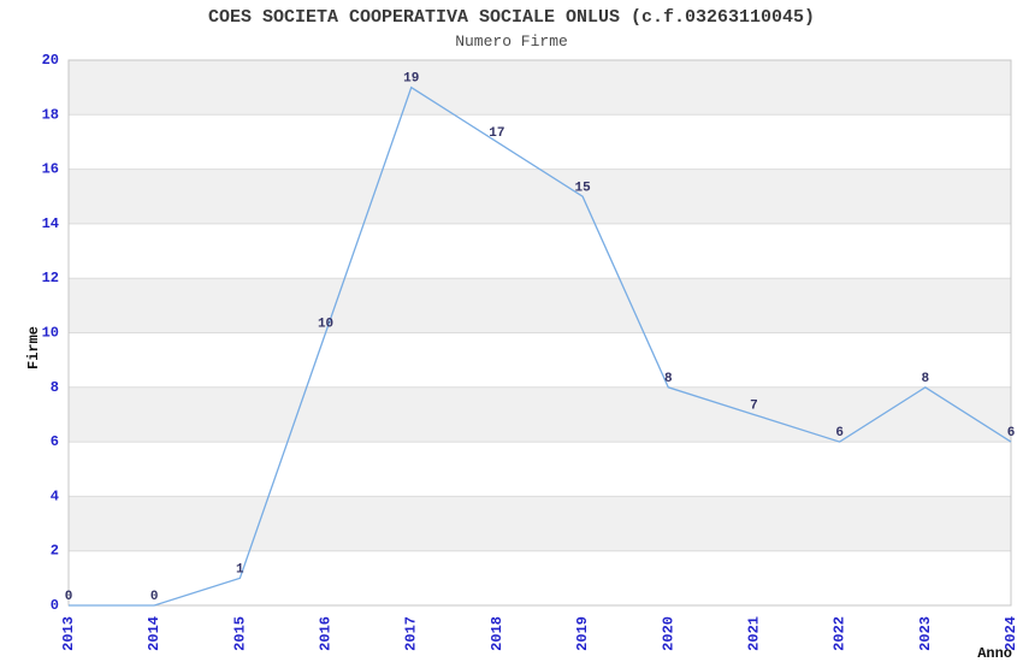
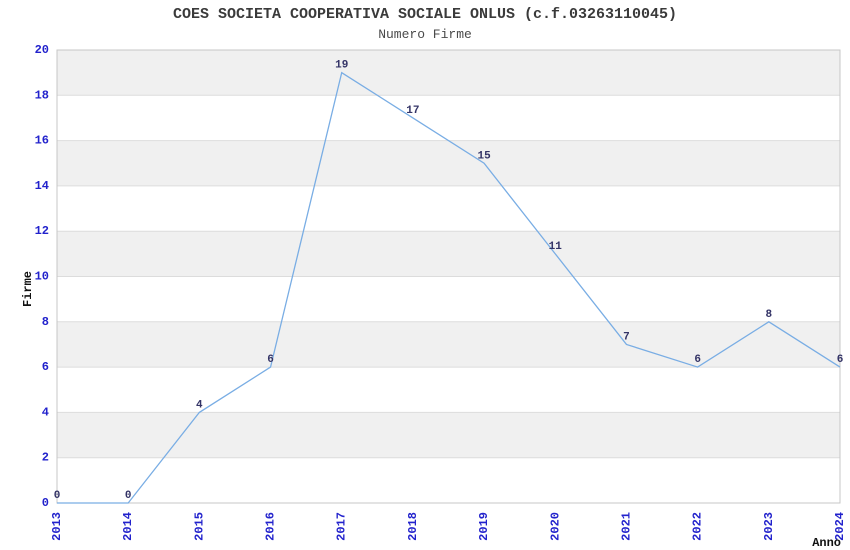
2015: 1 -> 4
2016: 10 -> 6
2020: 8 -> 11
